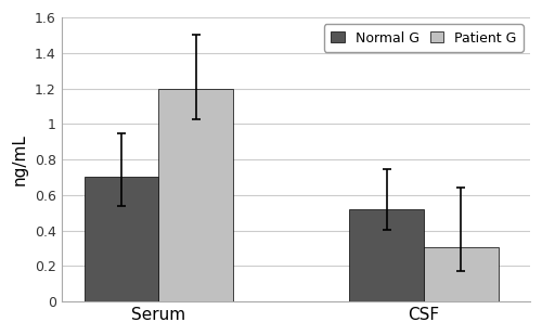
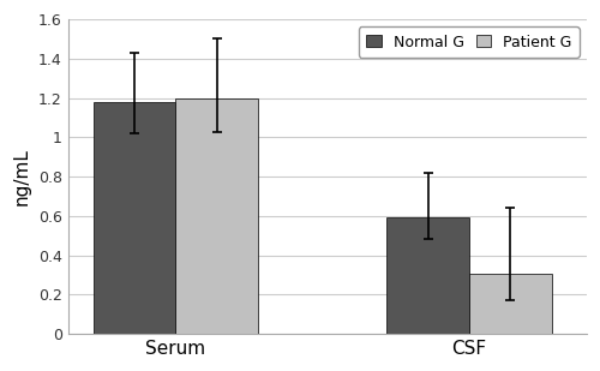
Normal G/Serum: 0.70 -> 1.18
Normal G/CSF: 0.52 -> 0.59
